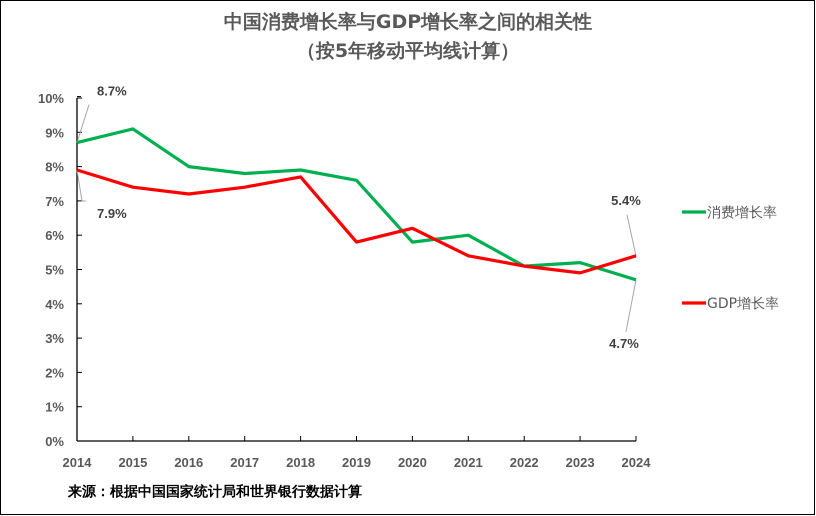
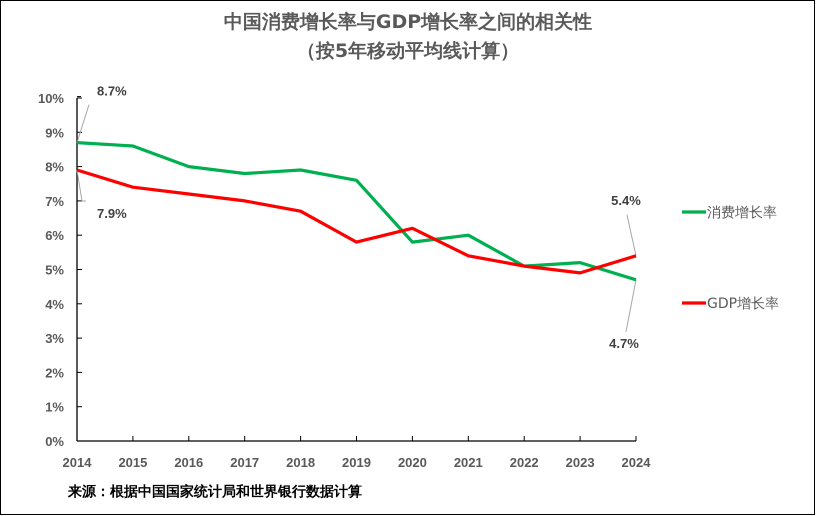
消费增长率/2015: 9.1% -> 8.6%
GDP增长率/2017: 7.4% -> 7.0%
GDP增长率/2018: 7.7% -> 6.7%
